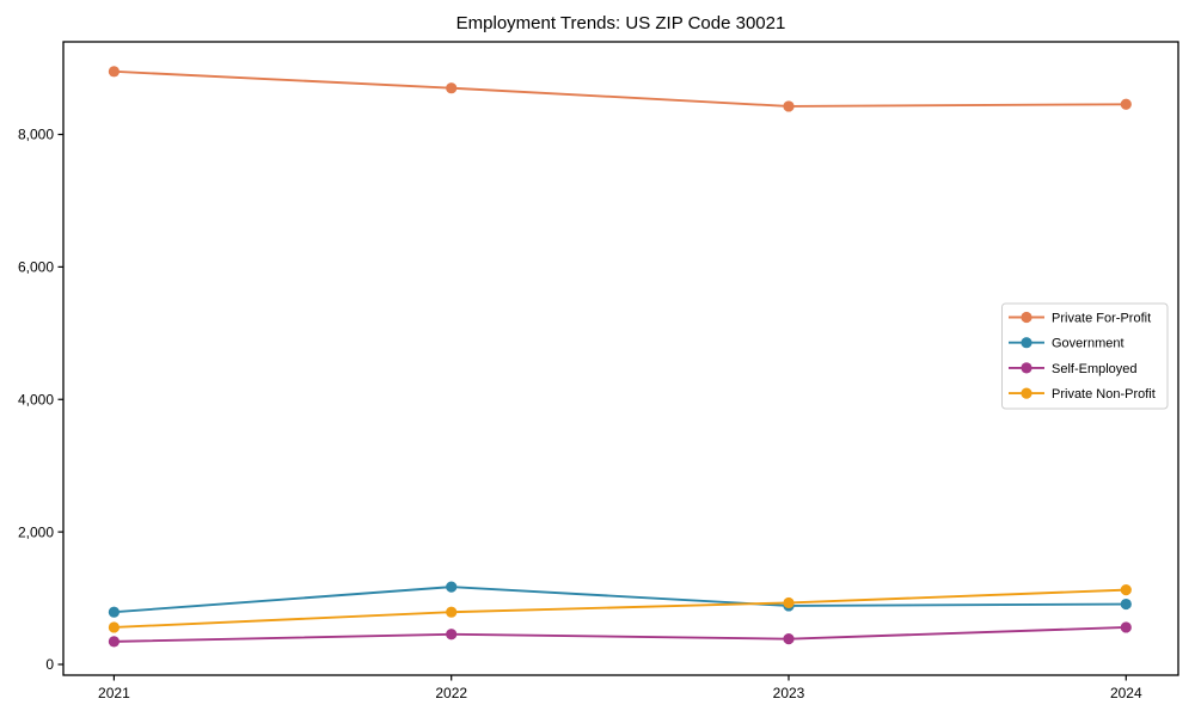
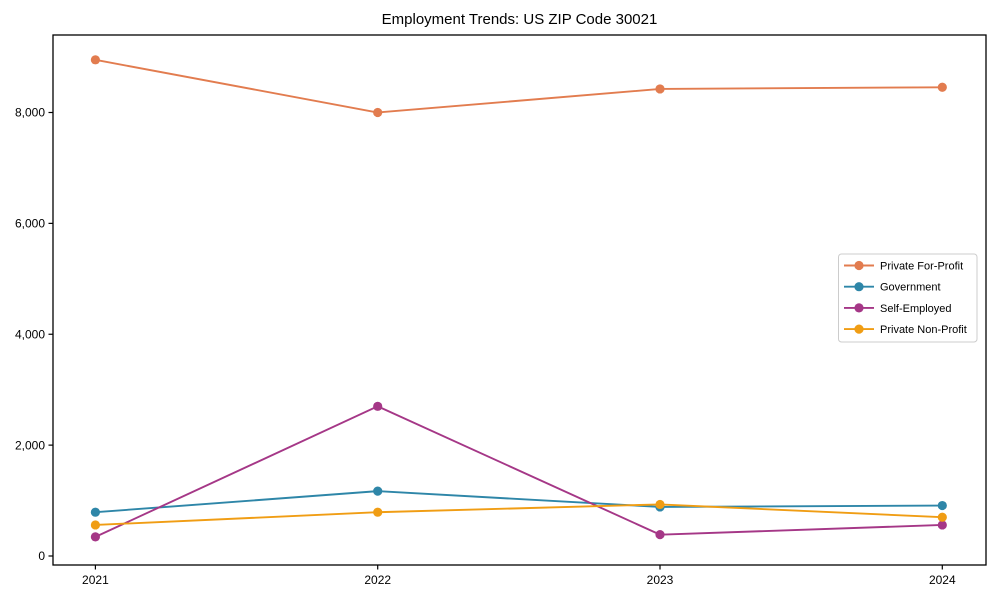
Private For-Profit/2022: 8700 -> 8000
Self-Employed/2022: 500 -> 2700
Private Non-Profit/2024: 1100 -> 700
